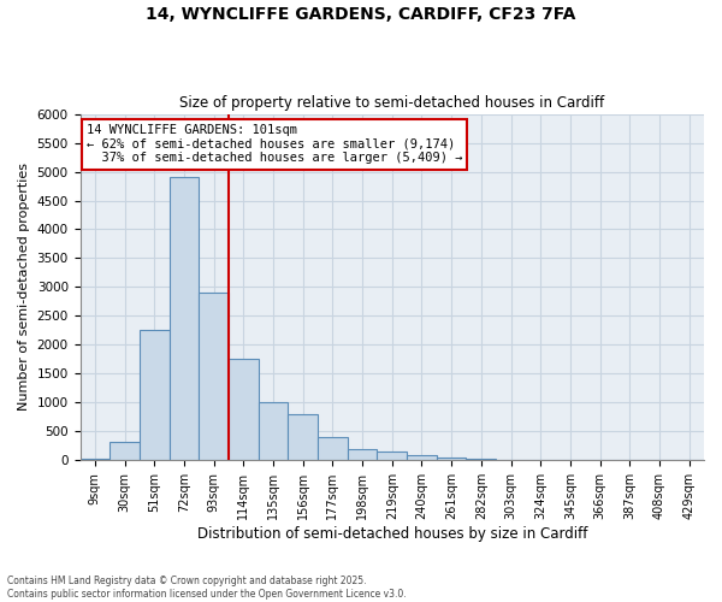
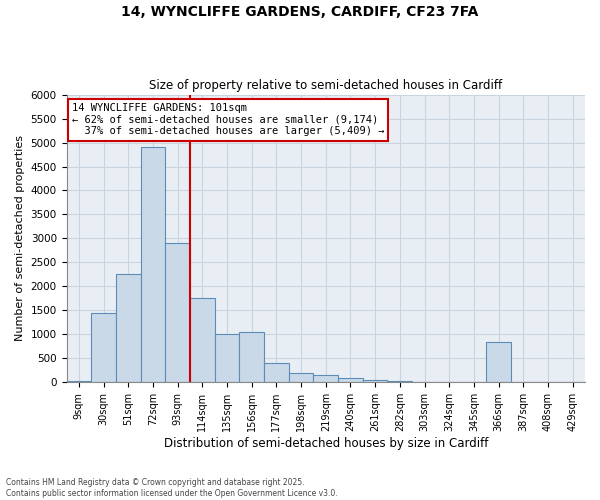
30sqm: 320 -> 1450
156sqm: 800 -> 1050
366sqm: 0 -> 850
